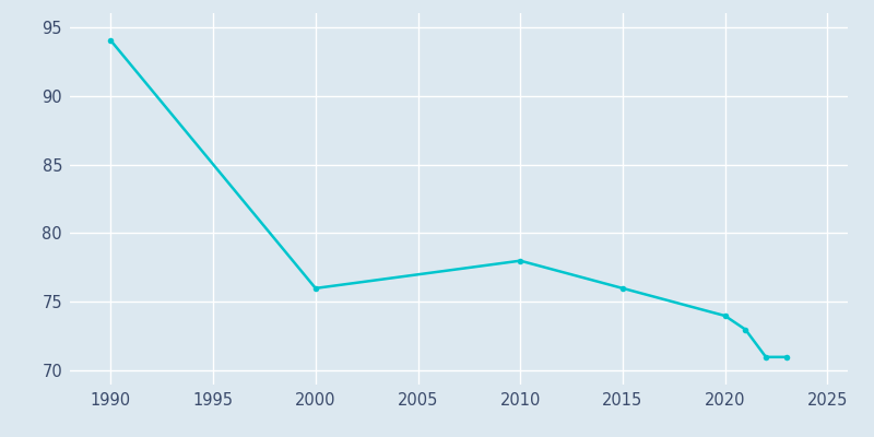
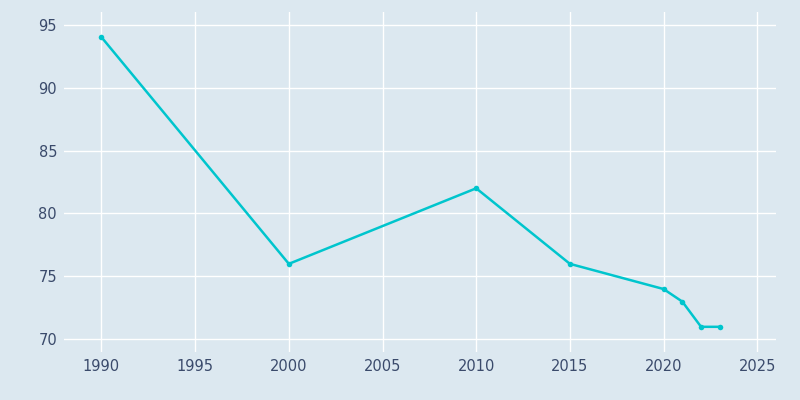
2010: 78 -> 82
